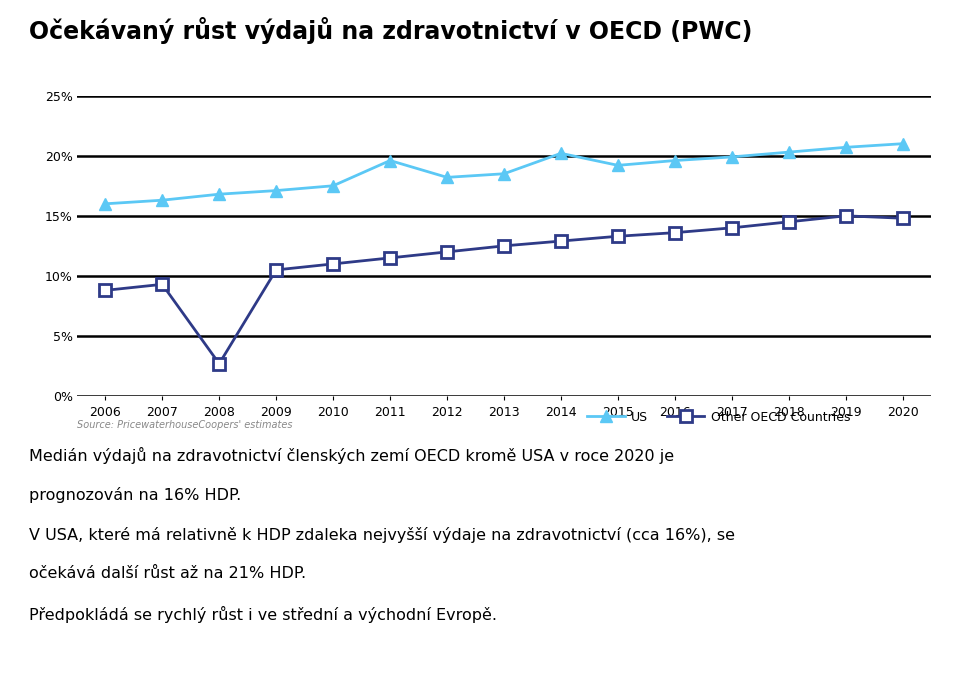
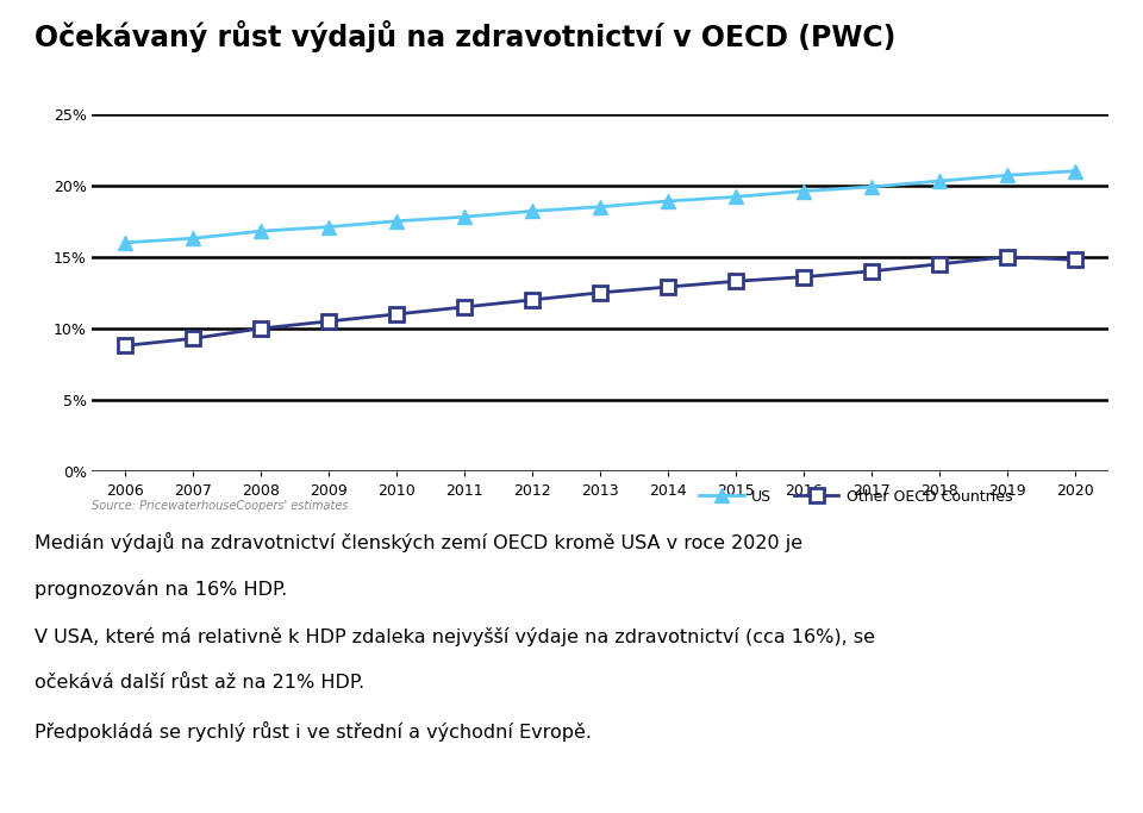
Other OECD Countries/2008: 2.7% -> 10.0%
US/2011: 19.6% -> 17.8%
US/2014: 20.2% -> 18.9%
